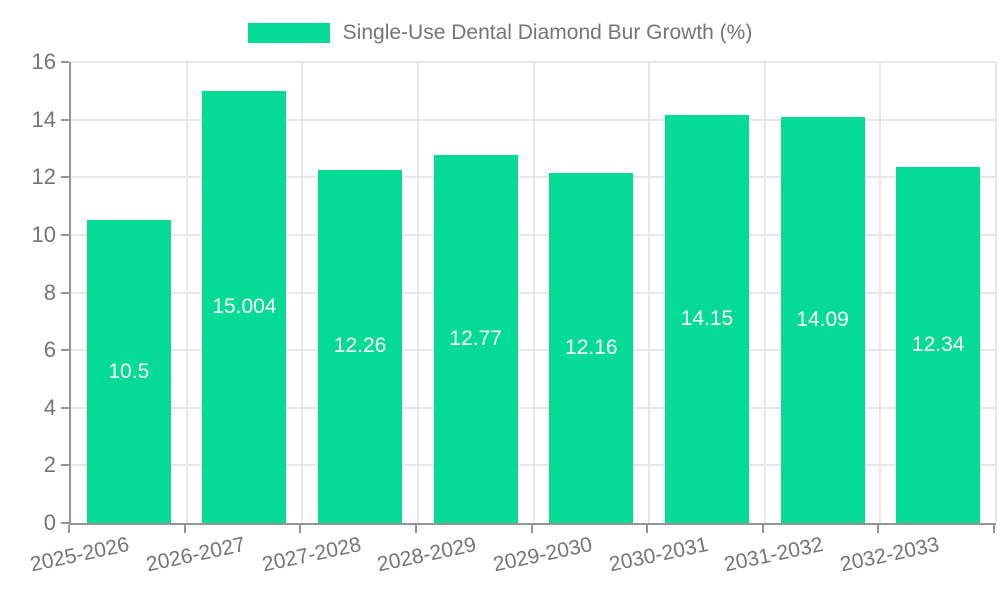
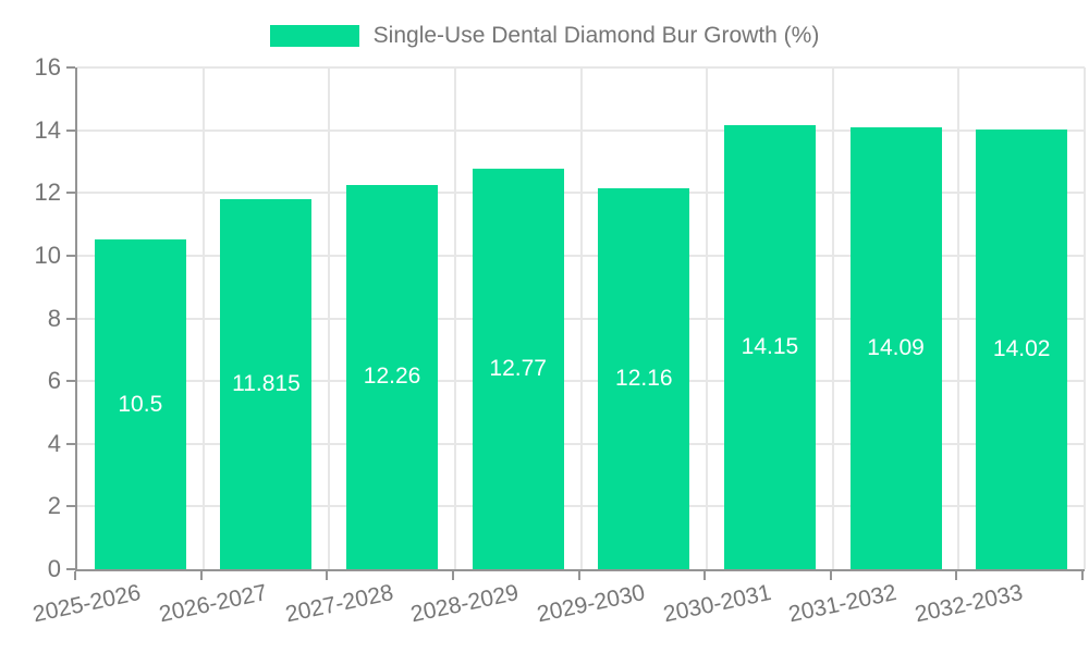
2026-2027: 15.004 -> 11.815
2032-2033: 12.34 -> 14.02
